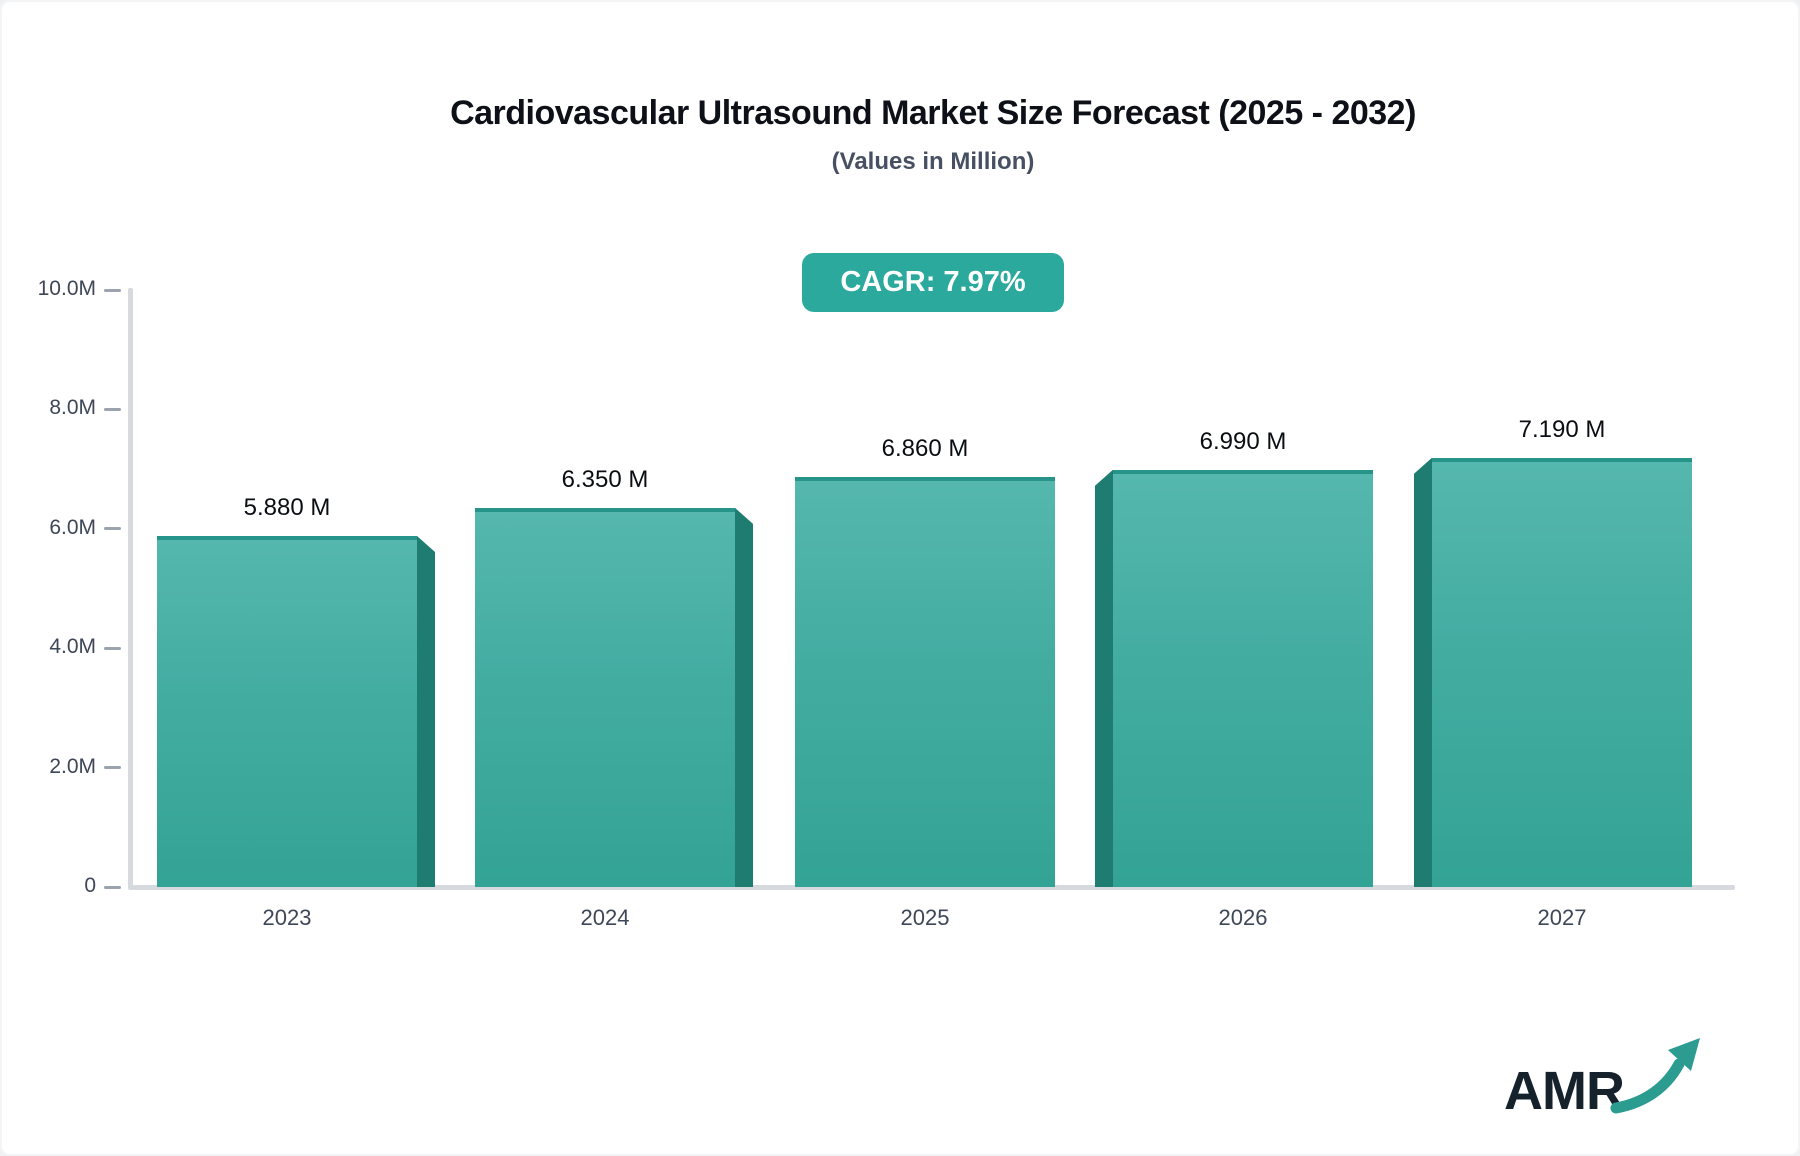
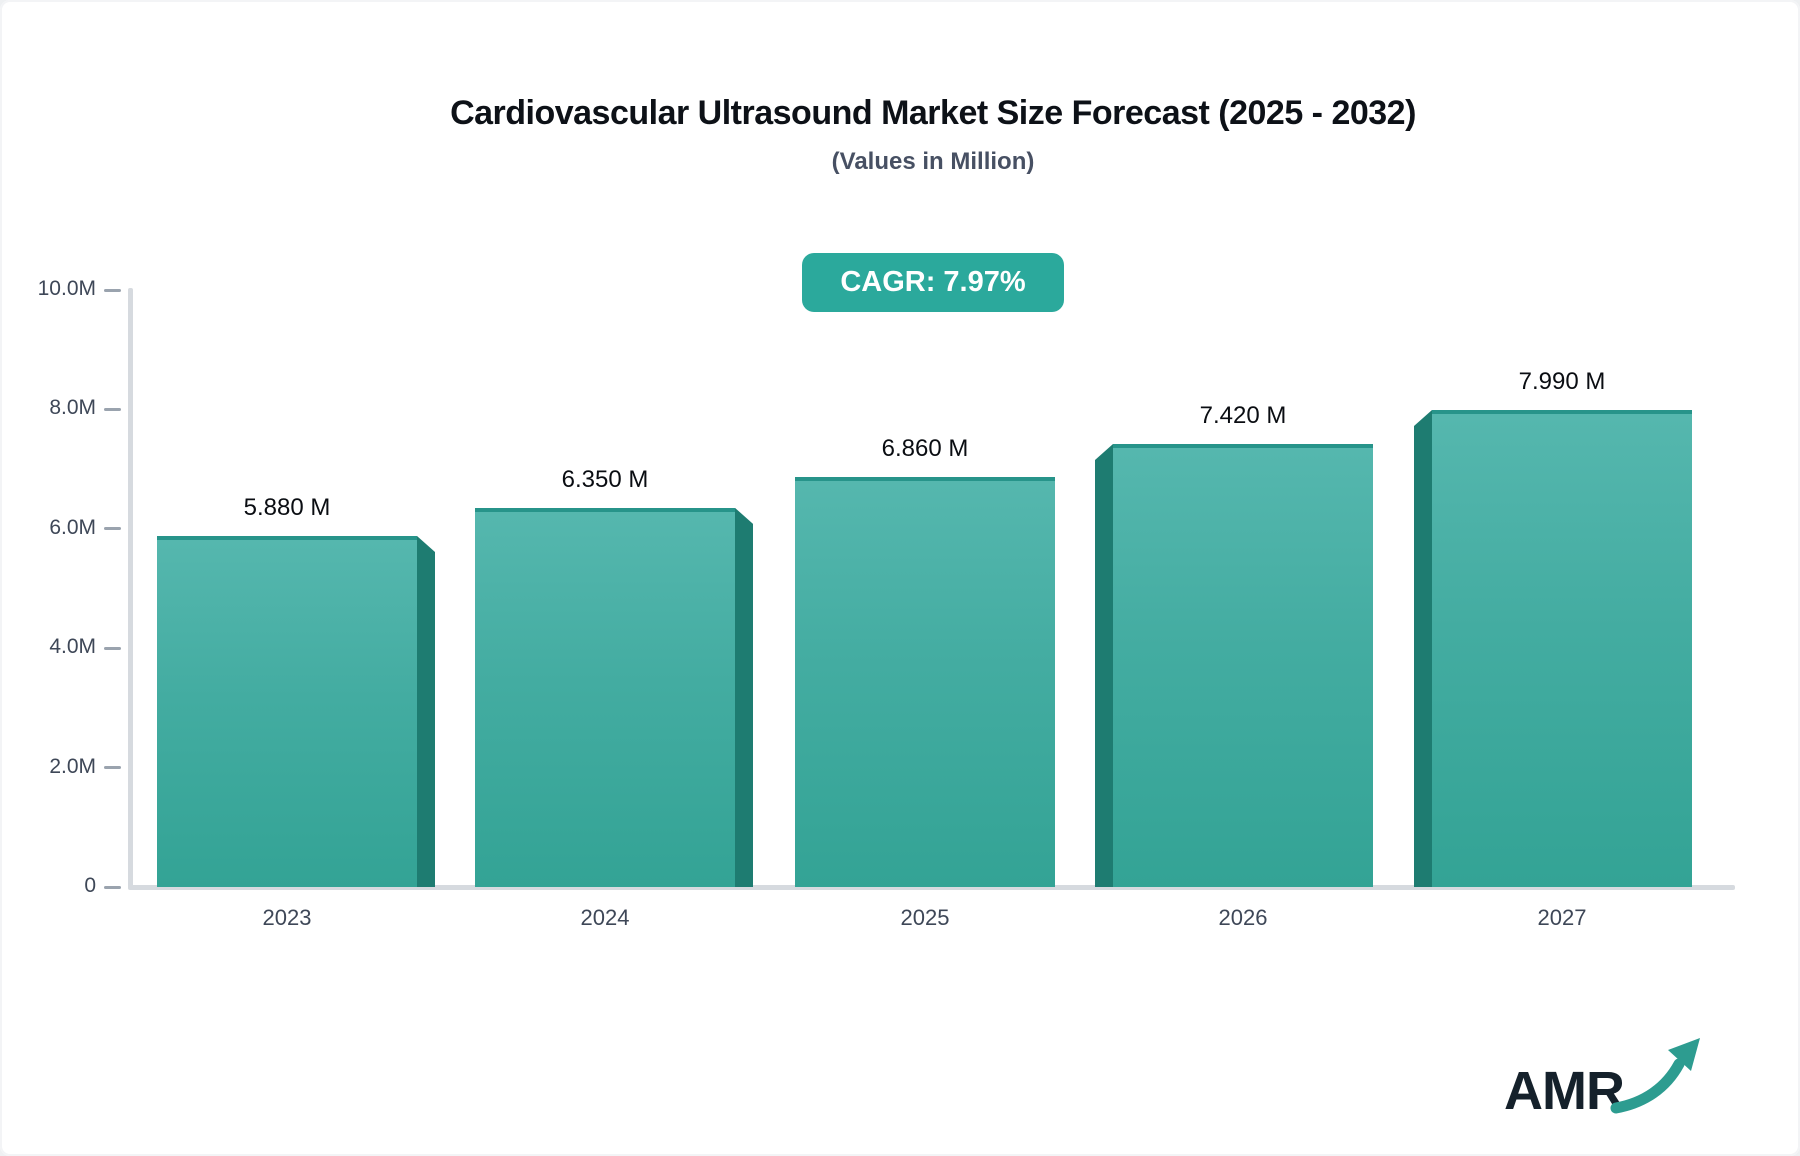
2026: 6.990 -> 7.420
2027: 7.190 -> 7.990
